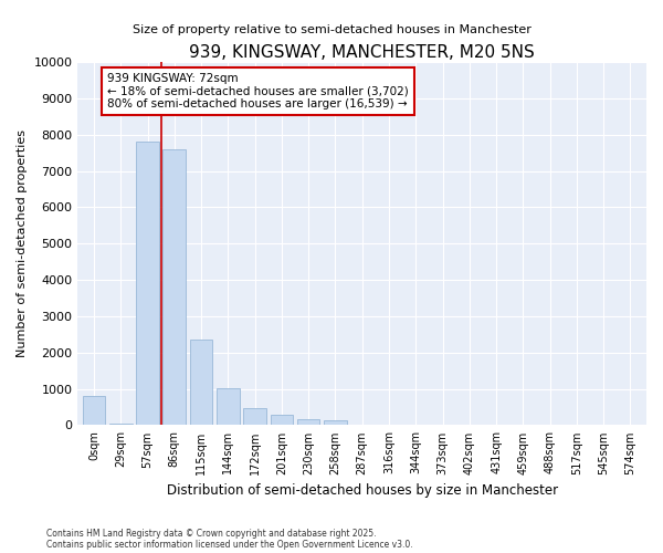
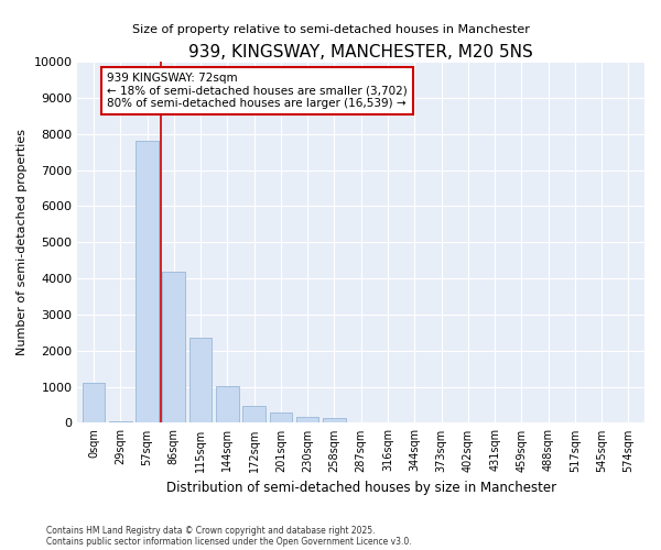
0sqm: 800 -> 1100
86sqm: 7600 -> 4200
